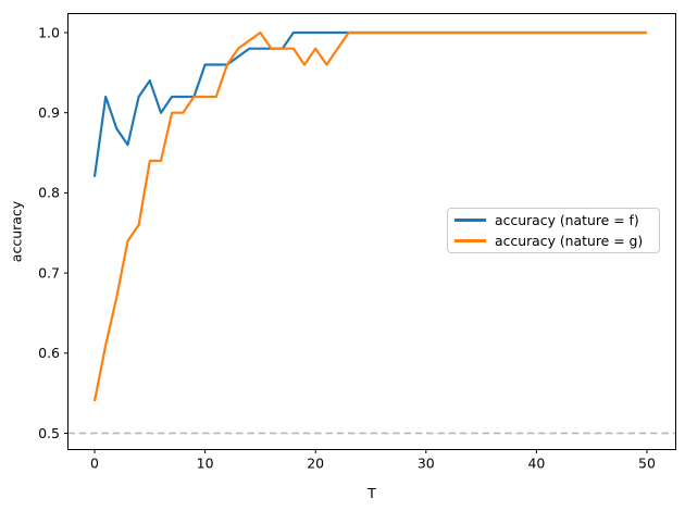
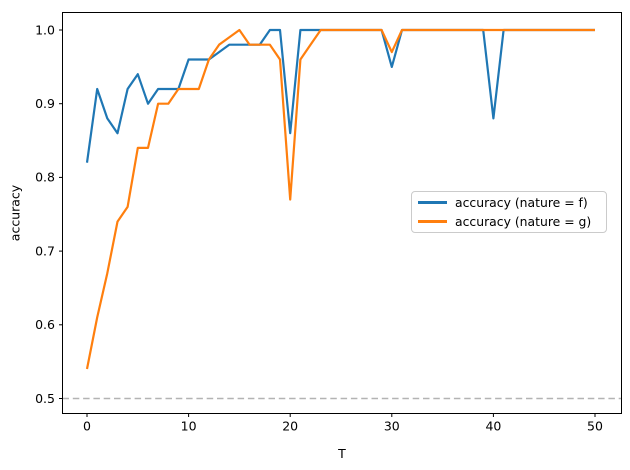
accuracy (nature = f)/20: 1.00 -> 0.86
accuracy (nature = g)/20: 0.98 -> 0.77
accuracy (nature = f)/30: 1.00 -> 0.95
accuracy (nature = g)/30: 1.00 -> 0.97
accuracy (nature = f)/40: 1.00 -> 0.88
